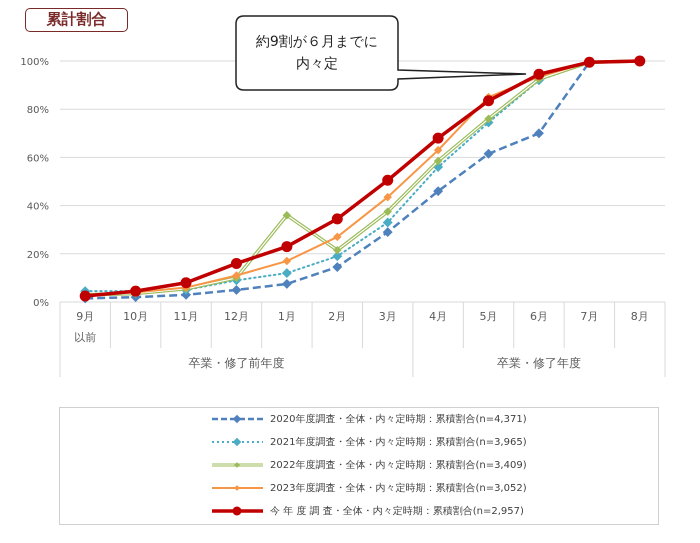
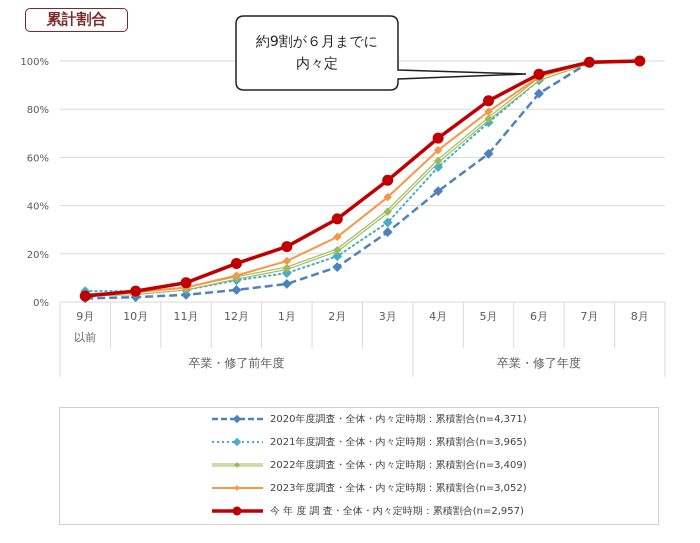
2022年度調査・全体・内々定時期：累積割合(n=3,409)/1月: 36% -> 14%
2023年度調査・全体・内々定時期：累積割合(n=3,052)/5月: 85% -> 79%
2020年度調査・全体・内々定時期：累積割合(n=4,371)/6月: 70% -> 86%
